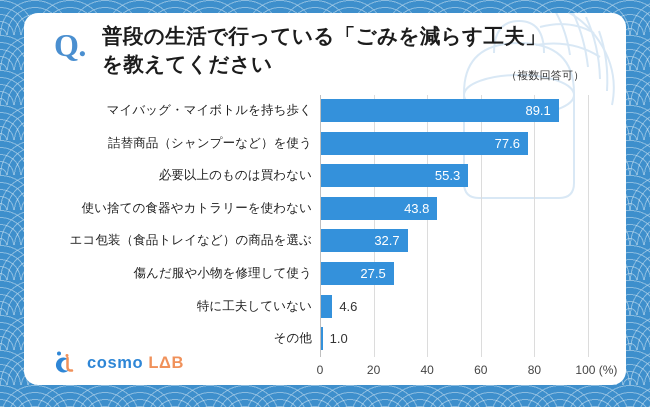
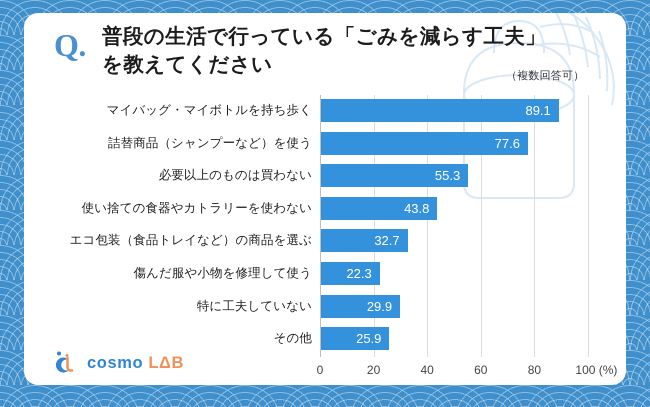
傷んだ服や小物を修理して使う: 27.5 -> 22.3
特に工夫していない: 4.6 -> 29.9
その他: 1.0 -> 25.9
